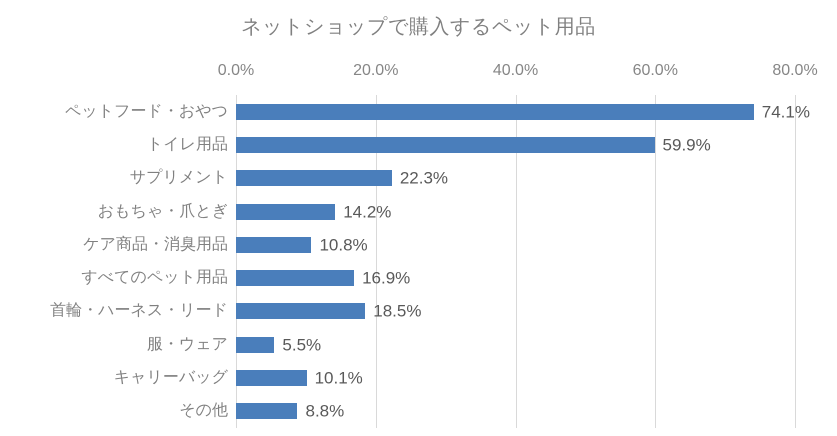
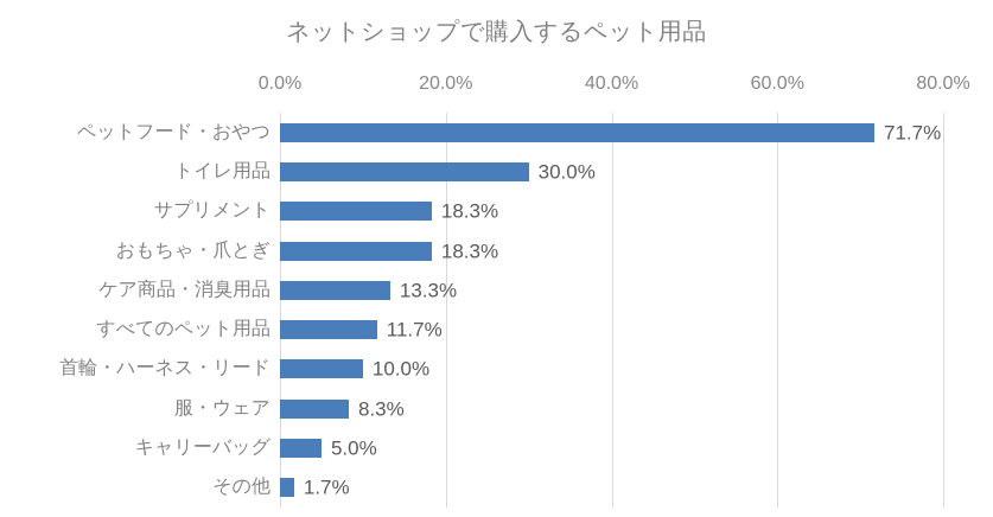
ペットフード・おやつ: 74.1% -> 71.7%
トイレ用品: 59.9% -> 30.0%
サプリメント: 22.3% -> 18.3%
おもちゃ・爪とぎ: 14.2% -> 18.3%
ケア商品・消臭用品: 10.8% -> 13.3%
すべてのペット用品: 16.9% -> 11.7%
首輪・ハーネス・リード: 18.5% -> 10.0%
服・ウェア: 5.5% -> 8.3%
キャリーバッグ: 10.1% -> 5.0%
その他: 8.8% -> 1.7%
